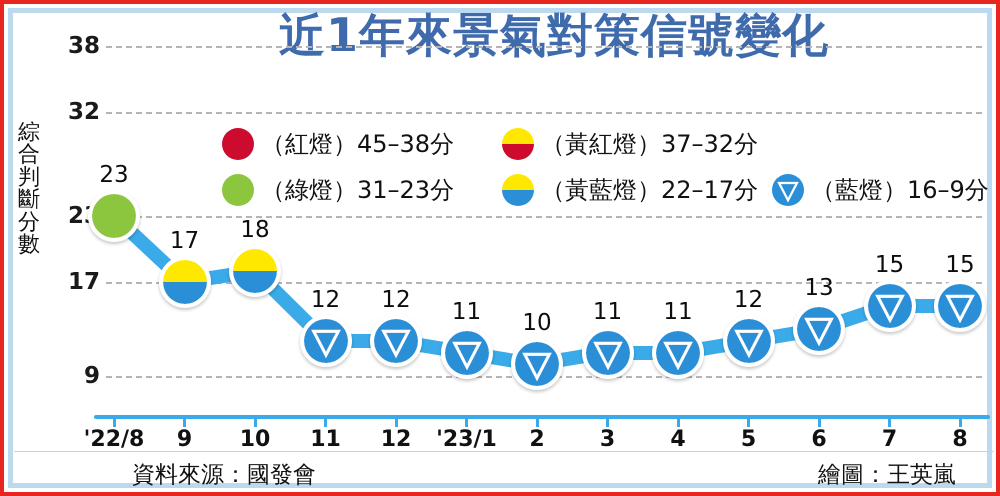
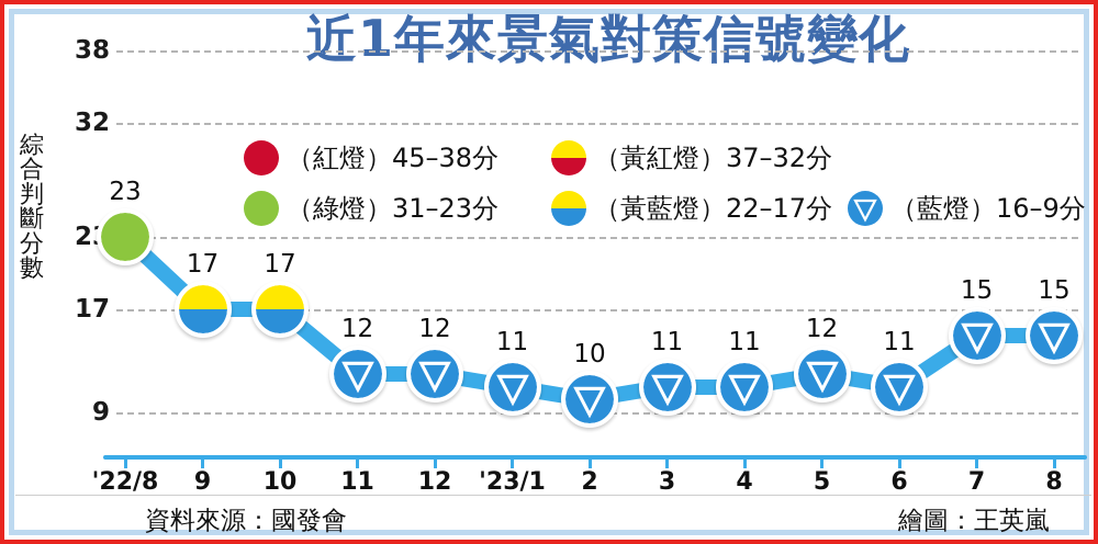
10: 18 -> 17
6: 13 -> 11
